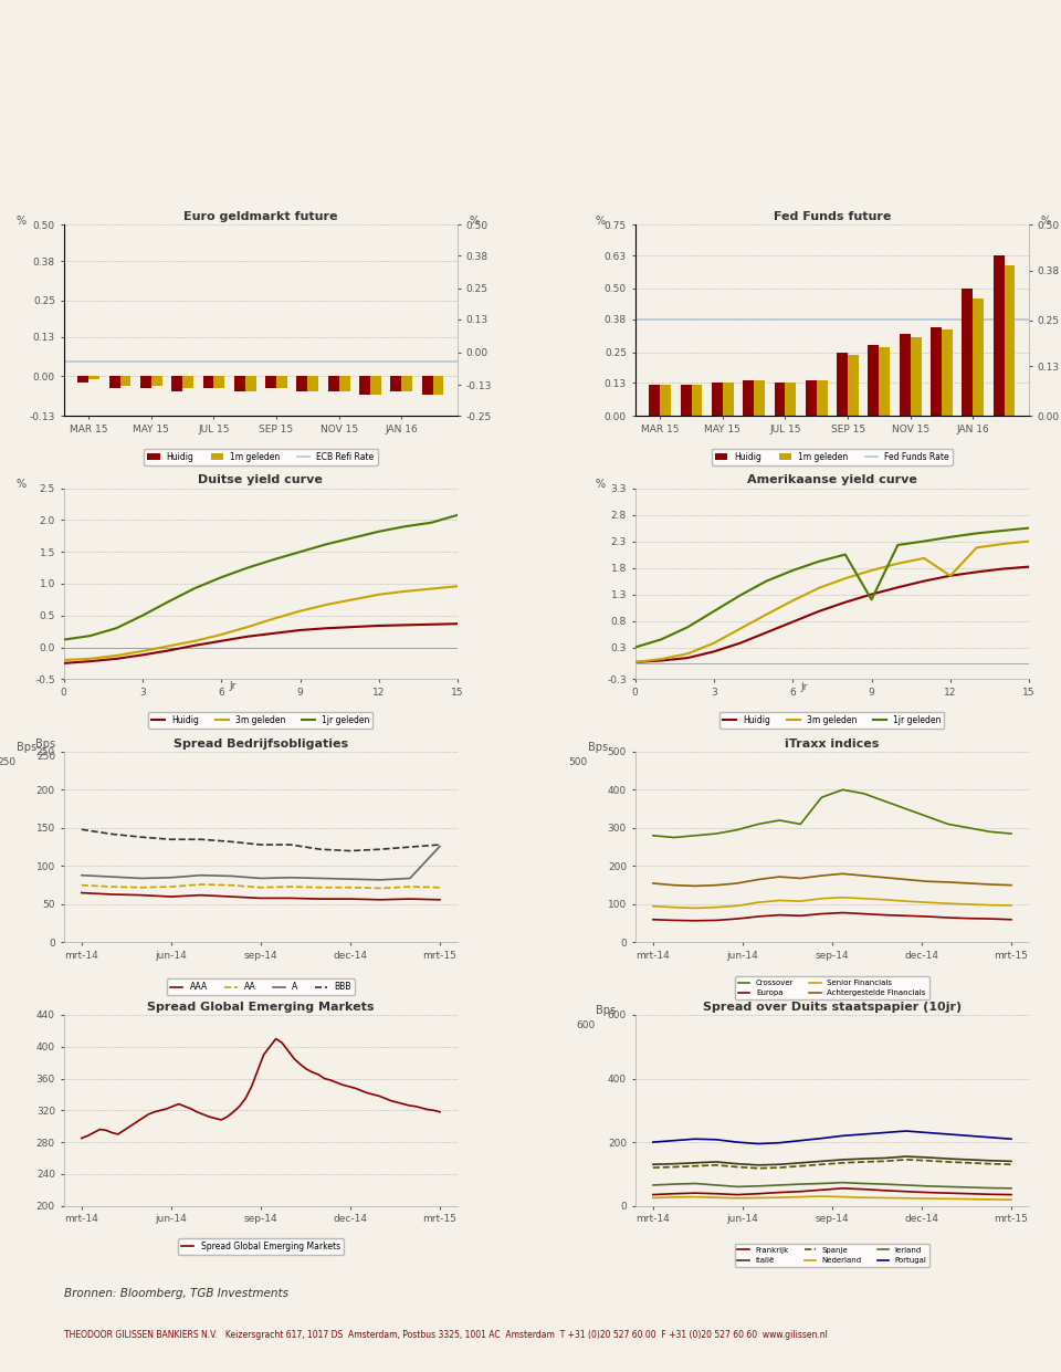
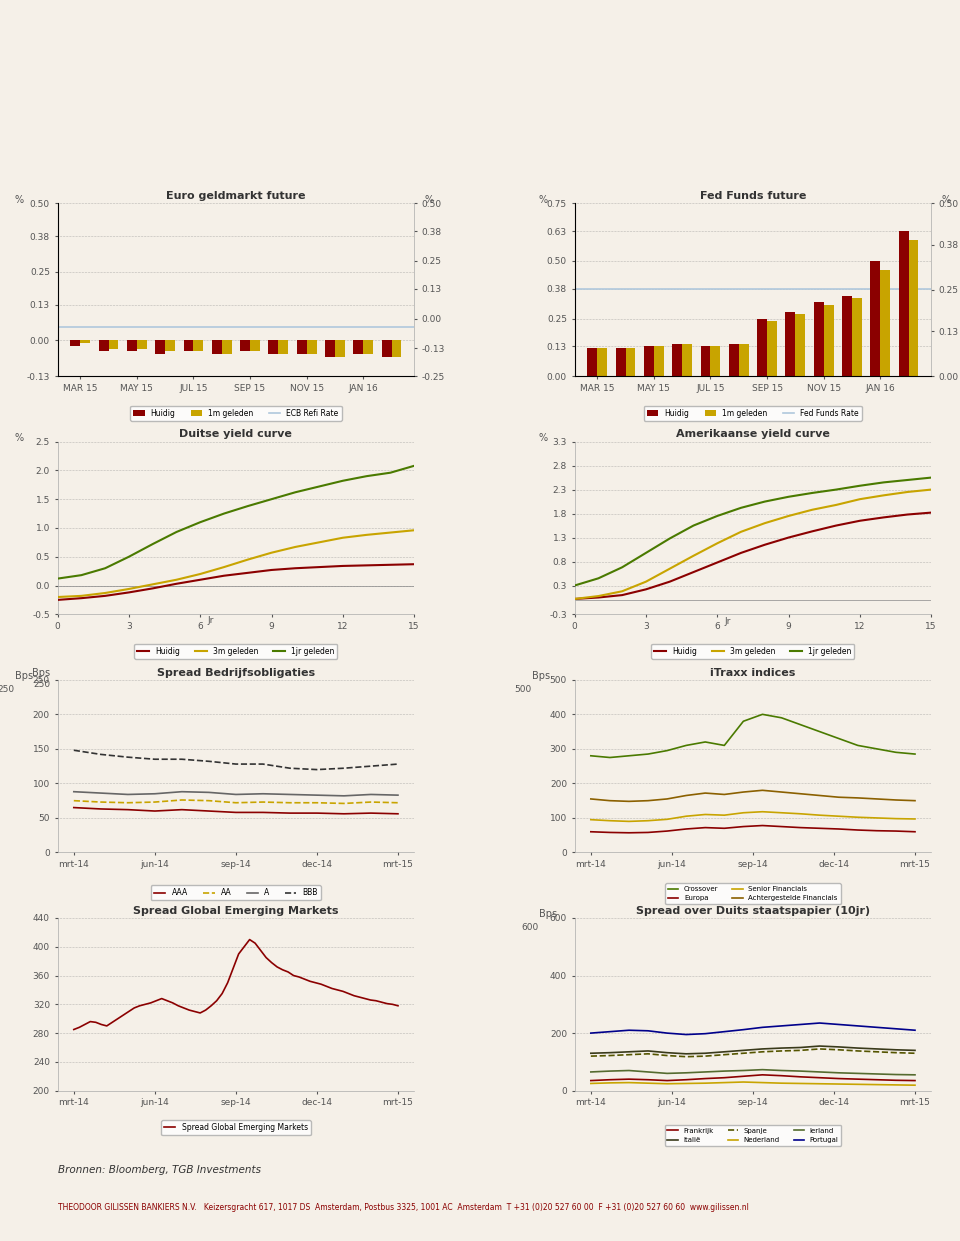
Amerikaanse yield curve/1jr geleden/9: 1.20 -> 2.15
Amerikaanse yield curve/3m geleden/12: 1.65 -> 2.10
Spread Bedrijfsobligaties/A/mrt-15: 126 -> 83
